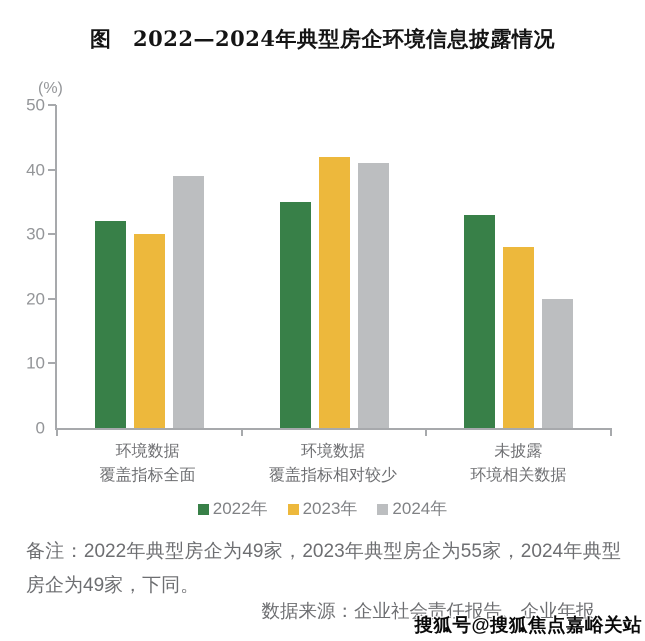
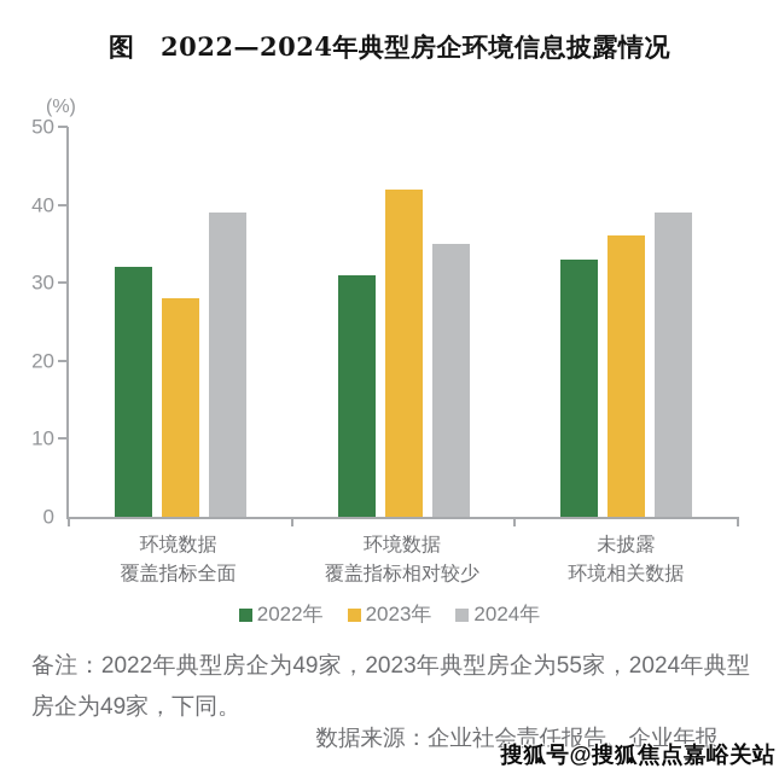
2023年/环境数据 覆盖指标全面: 30 -> 28
2022年/环境数据 覆盖指标相对较少: 35 -> 31
2024年/环境数据 覆盖指标相对较少: 41 -> 35
2023年/未披露 环境相关数据: 28 -> 36
2024年/未披露 环境相关数据: 20 -> 39
